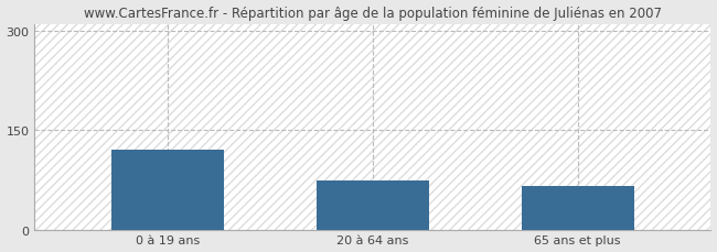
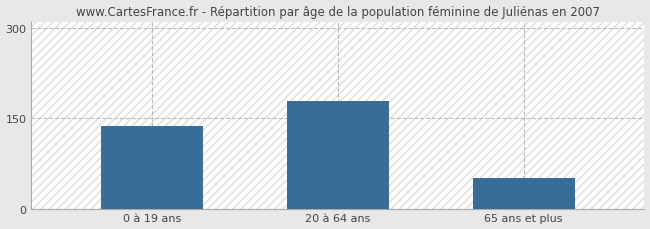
0 à 19 ans: 120 -> 137
20 à 64 ans: 74 -> 178
65 ans et plus: 66 -> 50
